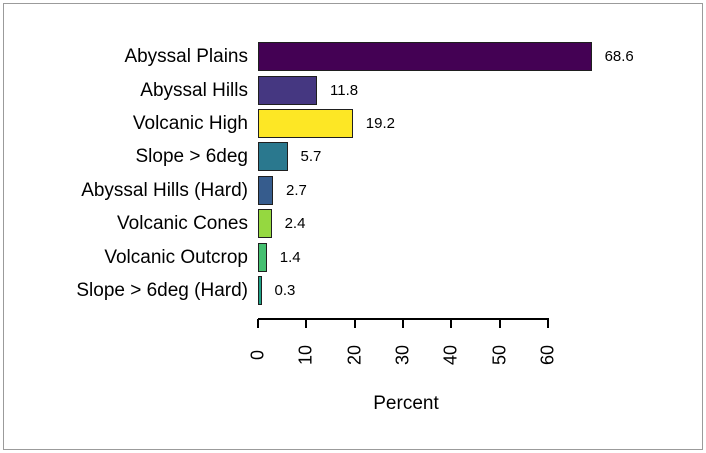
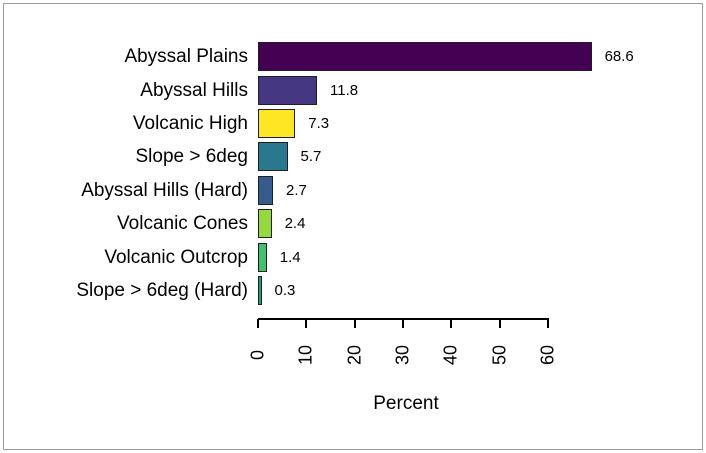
Volcanic High: 19.2 -> 7.3
